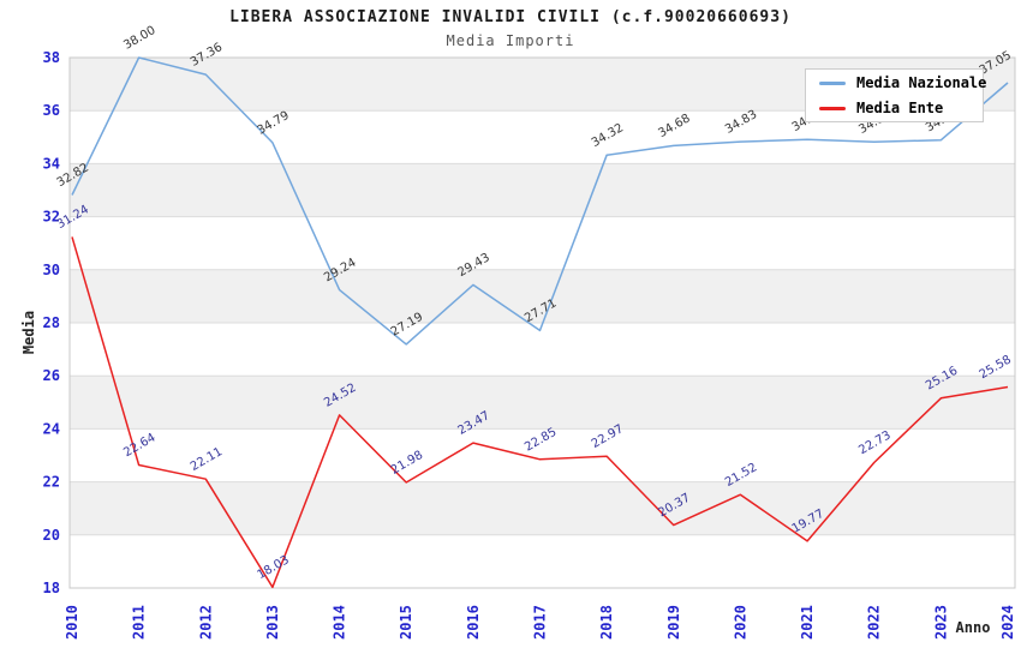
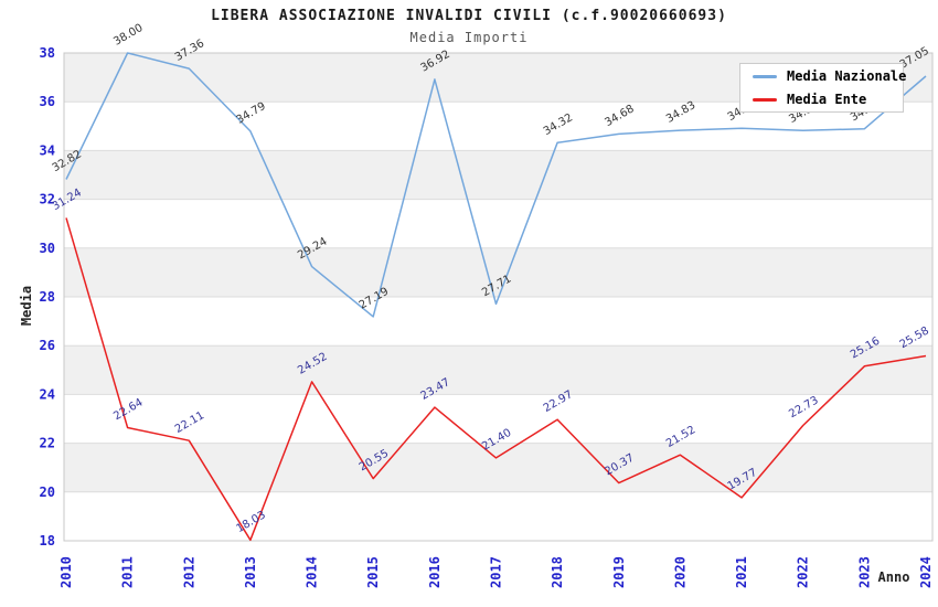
Media Ente/2015: 21.98 -> 20.55
Media Nazionale/2016: 29.43 -> 36.92
Media Ente/2017: 22.85 -> 21.40
